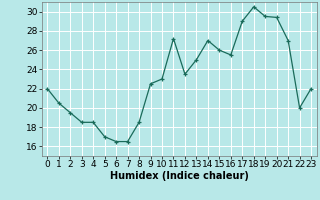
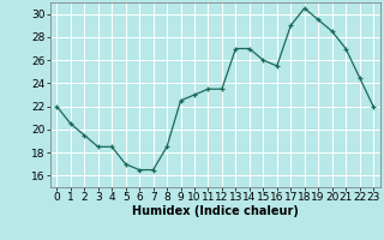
11: 27.2 -> 23.5
13: 25.0 -> 27.0
20: 29.4 -> 28.5
22: 20.0 -> 24.5
